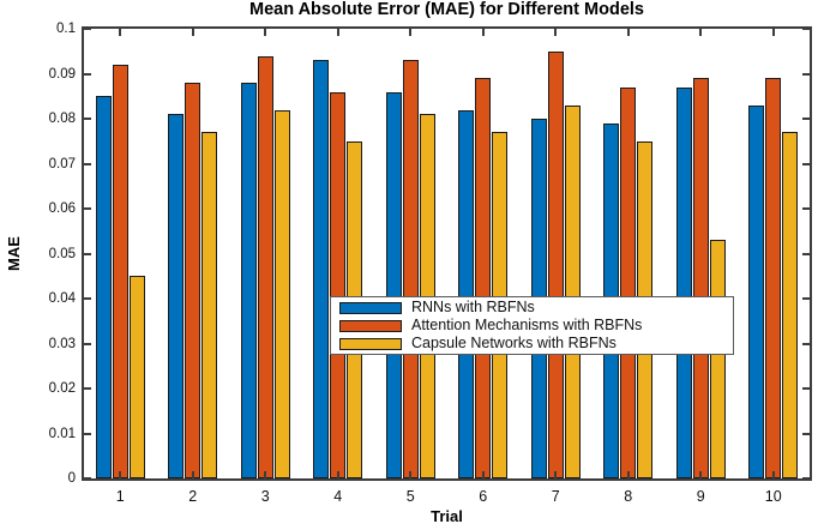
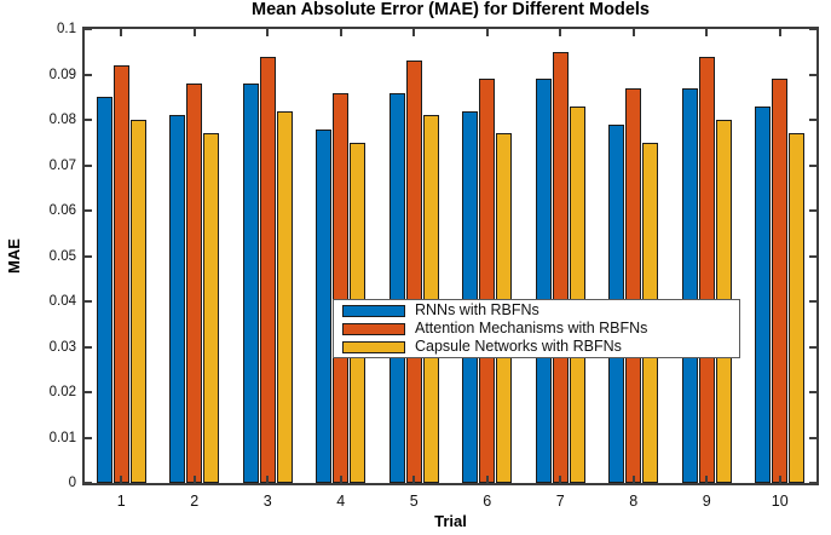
Capsule Networks with RBFNs/1: 0.045 -> 0.080
RNNs with RBFNs/4: 0.093 -> 0.078
RNNs with RBFNs/7: 0.080 -> 0.089
Attention Mechanisms with RBFNs/9: 0.089 -> 0.094
Capsule Networks with RBFNs/9: 0.053 -> 0.080
